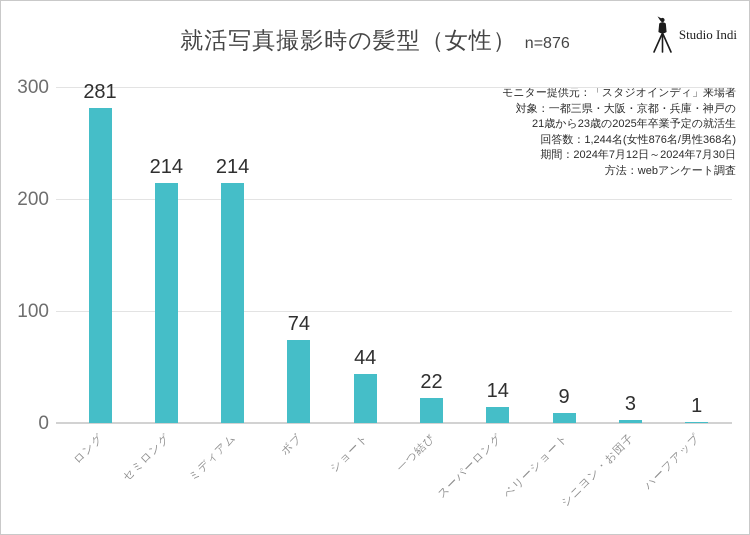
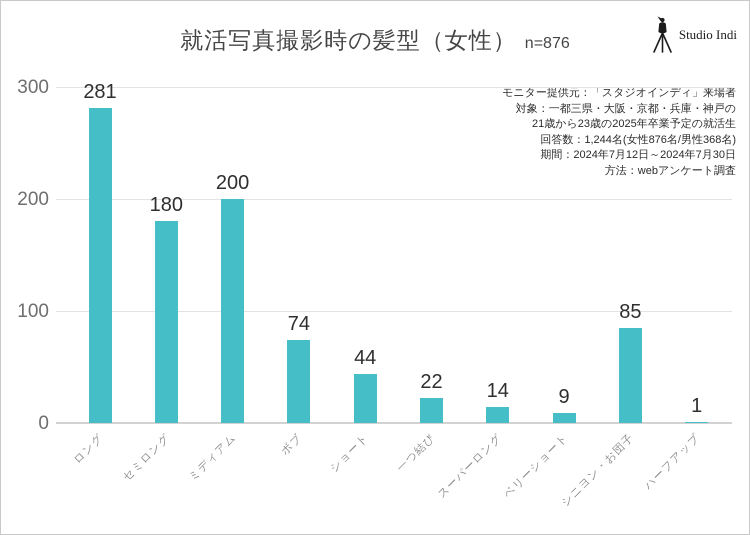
セミロング: 214 -> 180
ミディアム: 214 -> 200
シニヨン・お団子: 3 -> 85
